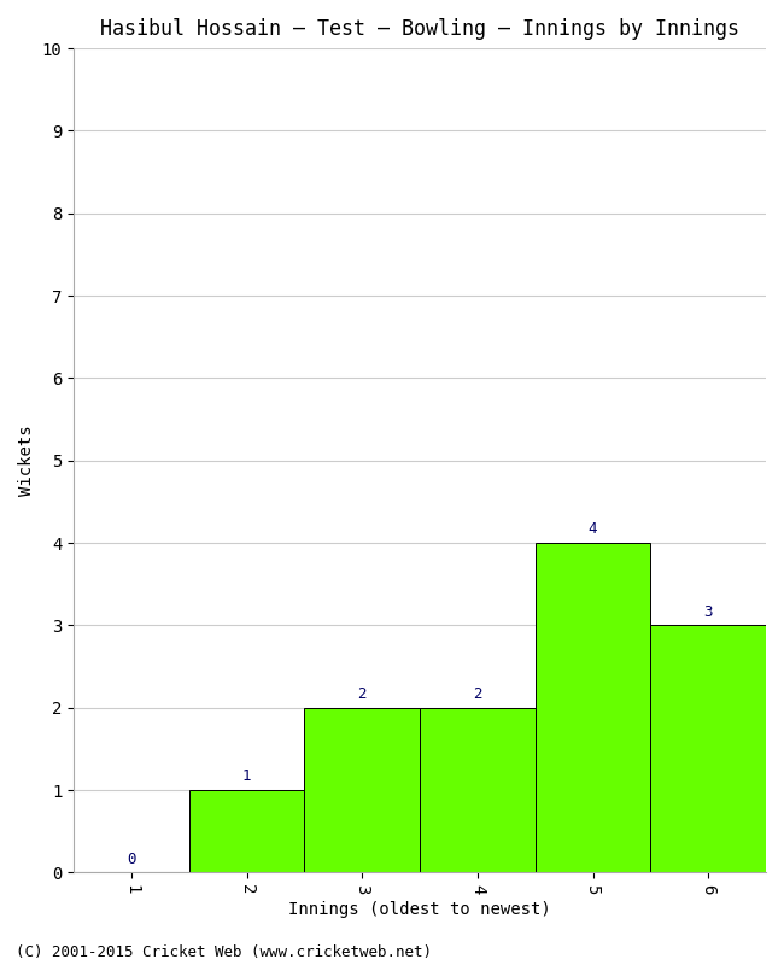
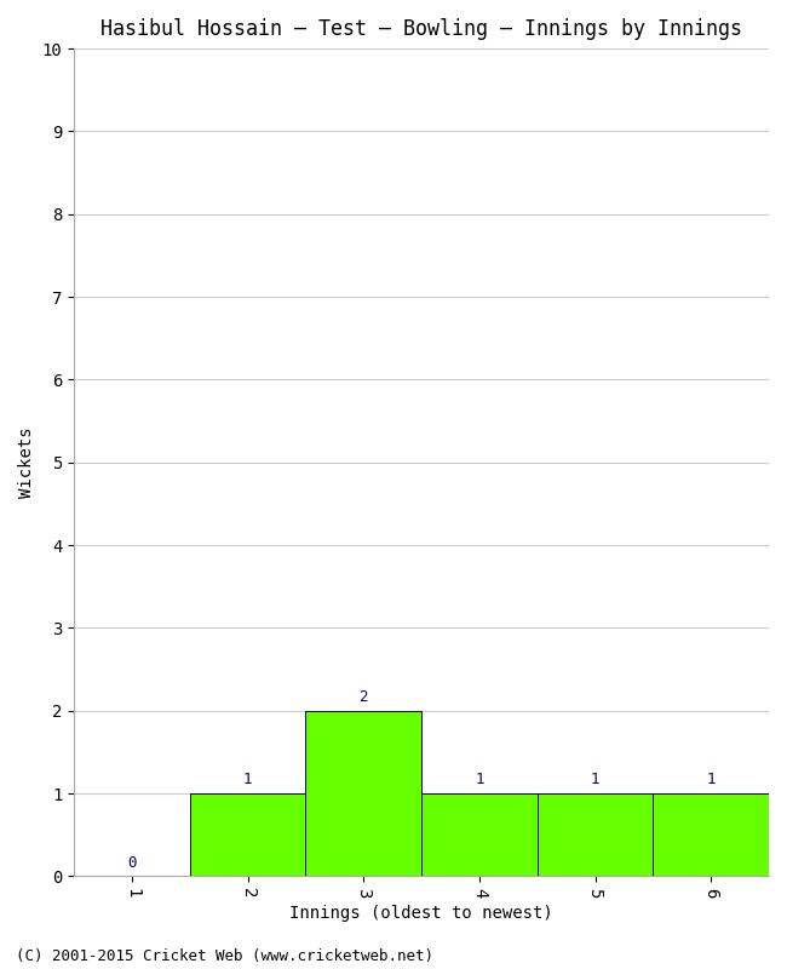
4: 2 -> 1
5: 4 -> 1
6: 3 -> 1
